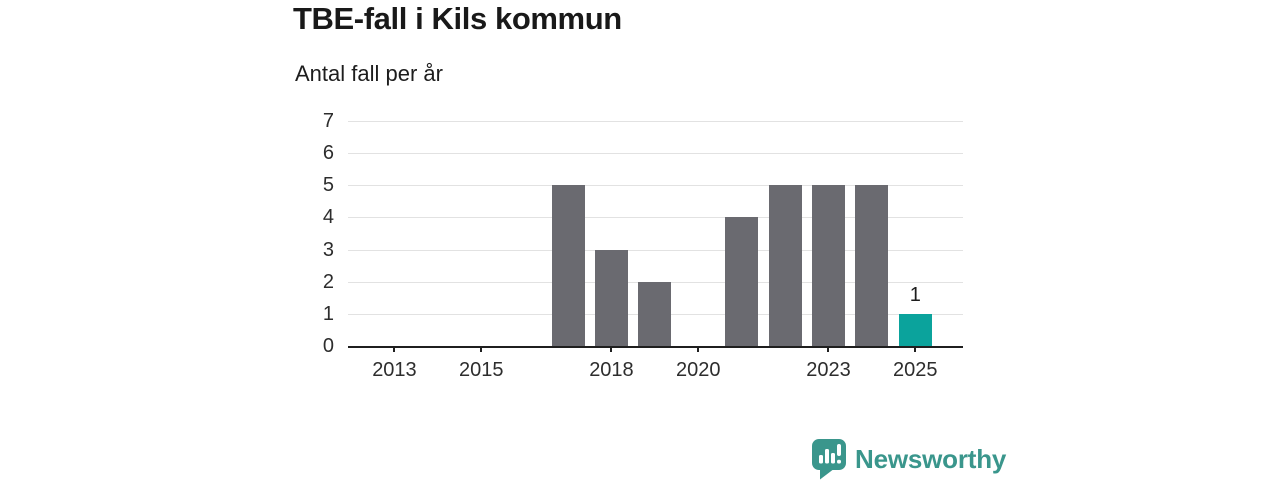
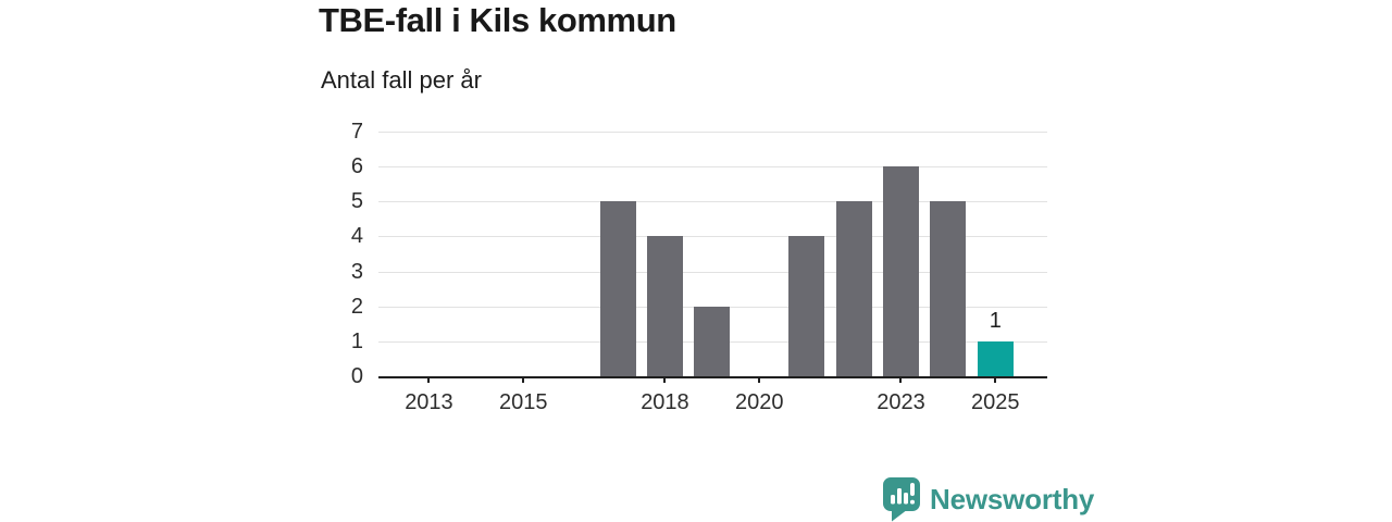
2018: 3 -> 4
2023: 5 -> 6
